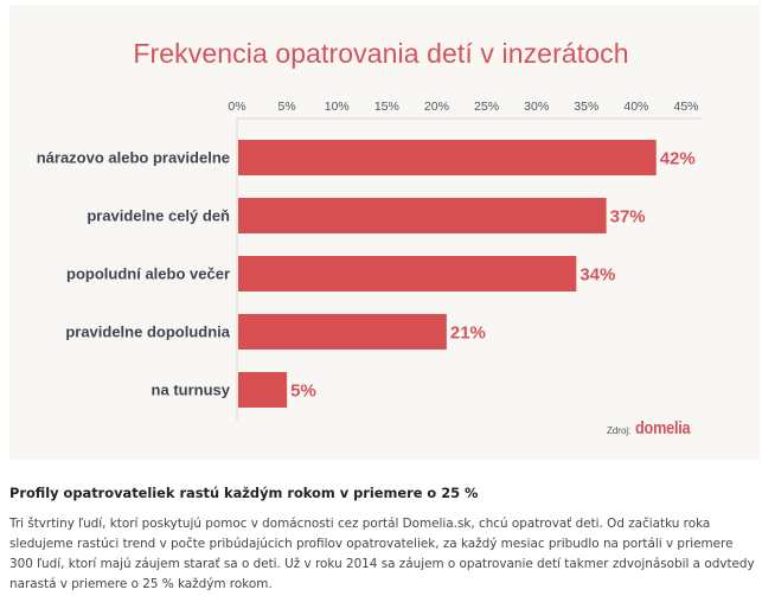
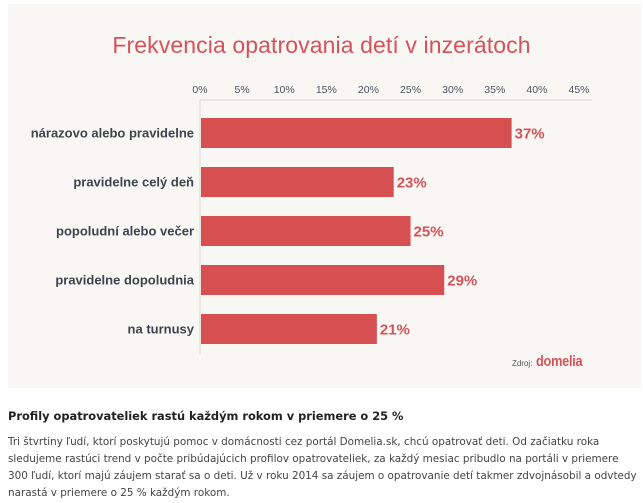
nárazovo alebo pravidelne: 42% -> 37%
pravidelne celý deň: 37% -> 23%
popoludní alebo večer: 34% -> 25%
pravidelne dopoludnia: 21% -> 29%
na turnusy: 5% -> 21%
